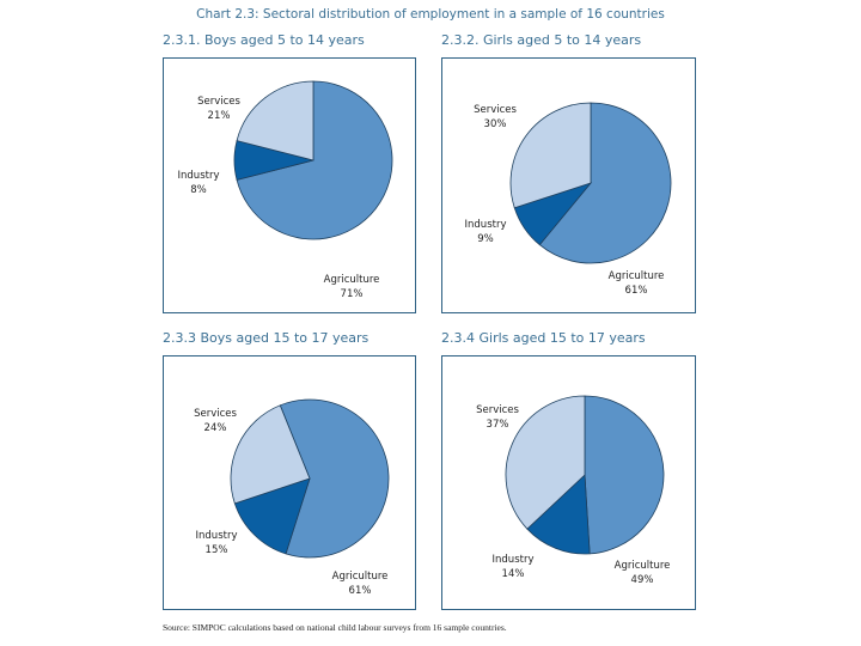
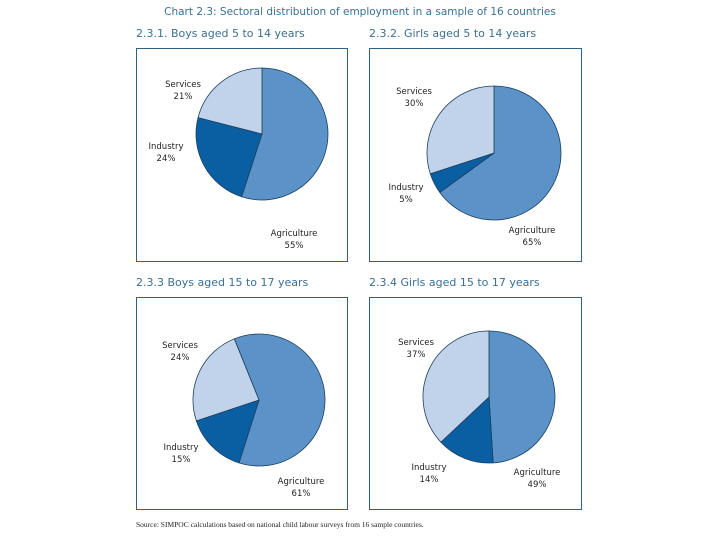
2.3.1. Boys aged 5 to 14 years/Agriculture: 71% -> 55%
2.3.1. Boys aged 5 to 14 years/Industry: 8% -> 24%
2.3.2. Girls aged 5 to 14 years/Agriculture: 61% -> 65%
2.3.2. Girls aged 5 to 14 years/Industry: 9% -> 5%
